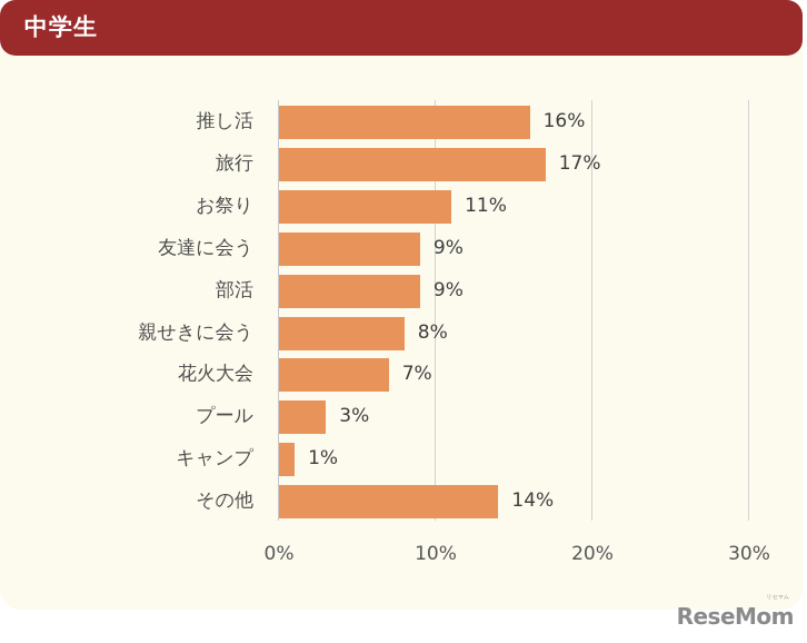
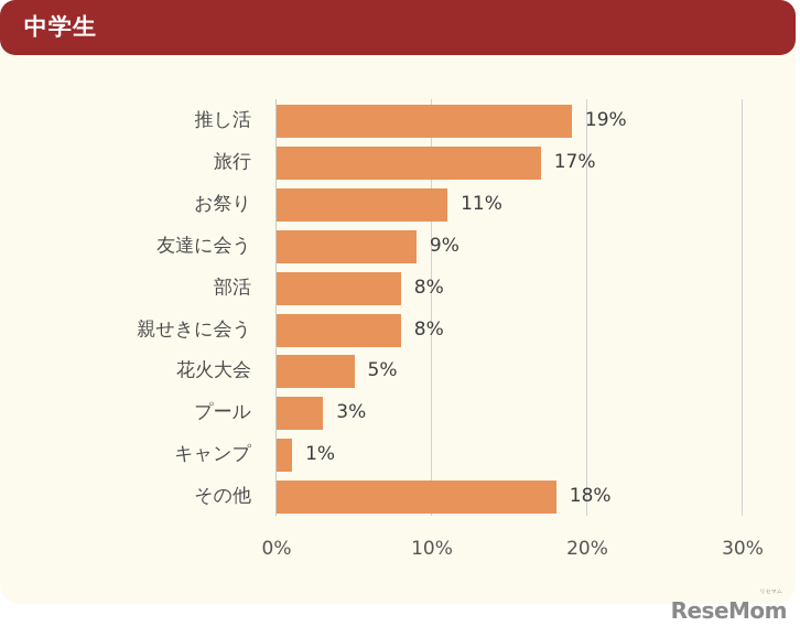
推し活: 16% -> 19%
部活: 9% -> 8%
花火大会: 7% -> 5%
その他: 14% -> 18%
